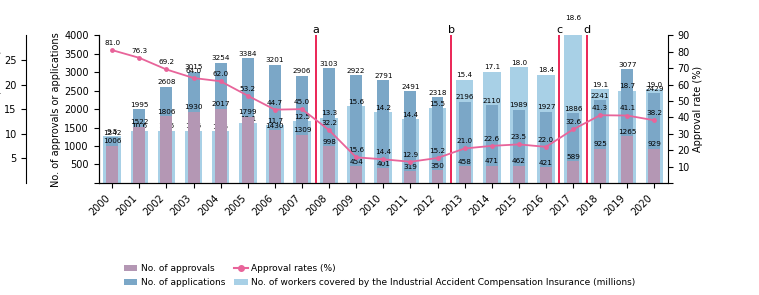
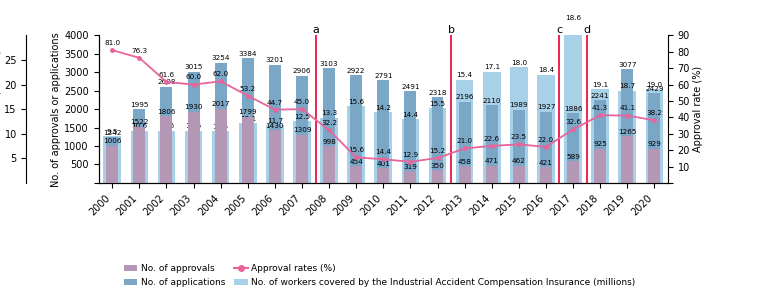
Approval rates (%)/2002: 69.2 -> 61.6
Approval rates (%)/2003: 64 -> 60
